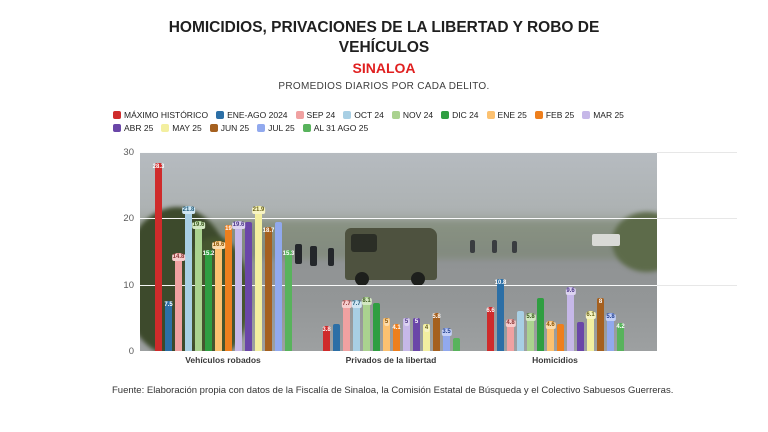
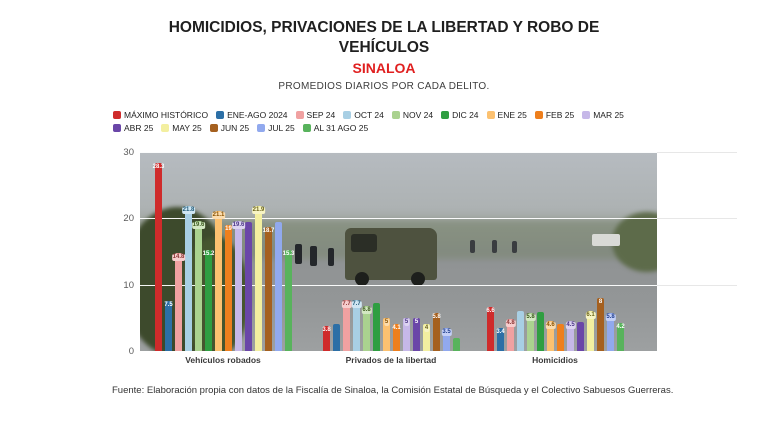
ENE 25/Vehículos robados: 16.6 -> 21.1
NOV 24/Privados de la libertad: 8.1 -> 6.8
ENE-AGO 2024/Homicidios: 10.8 -> 3.4
DIC 24/Homicidios: 8 -> 6
MAR 25/Homicidios: 9.6 -> 4.5
